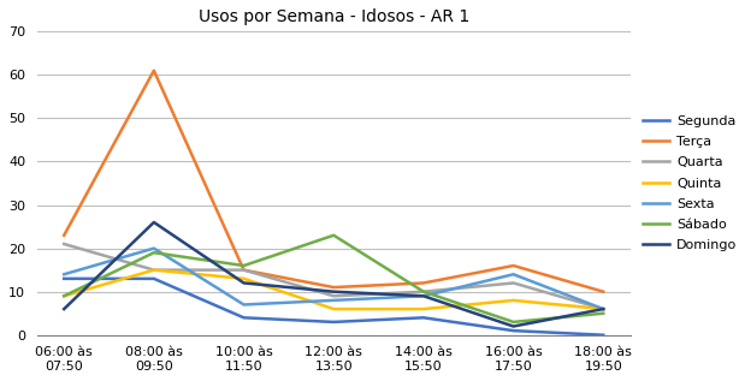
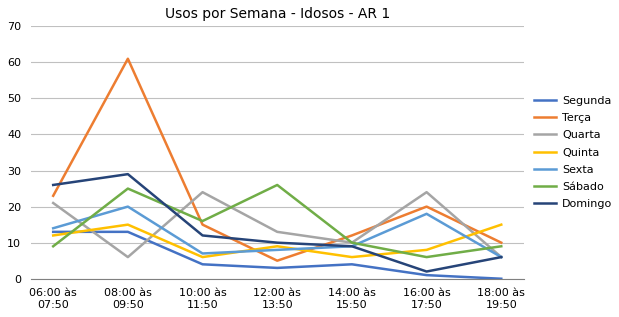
Quinta/06:00 às 07:50: 9 -> 12
Domingo/06:00 às 07:50: 6 -> 26
Quarta/08:00 às 09:50: 15 -> 6
Sábado/08:00 às 09:50: 19 -> 25
Domingo/08:00 às 09:50: 26 -> 29
Quarta/10:00 às 11:50: 15 -> 24
Quinta/10:00 às 11:50: 13 -> 6
Terça/12:00 às 13:50: 11 -> 5
Quarta/12:00 às 13:50: 9 -> 13
Quinta/12:00 às 13:50: 6 -> 9
Sábado/12:00 às 13:50: 23 -> 26
Terça/16:00 às 17:50: 16 -> 20
Quarta/16:00 às 17:50: 12 -> 24
Sexta/16:00 às 17:50: 14 -> 18
Sábado/16:00 às 17:50: 3 -> 6
Quinta/18:00 às 19:50: 6 -> 15
Sábado/18:00 às 19:50: 5 -> 9
